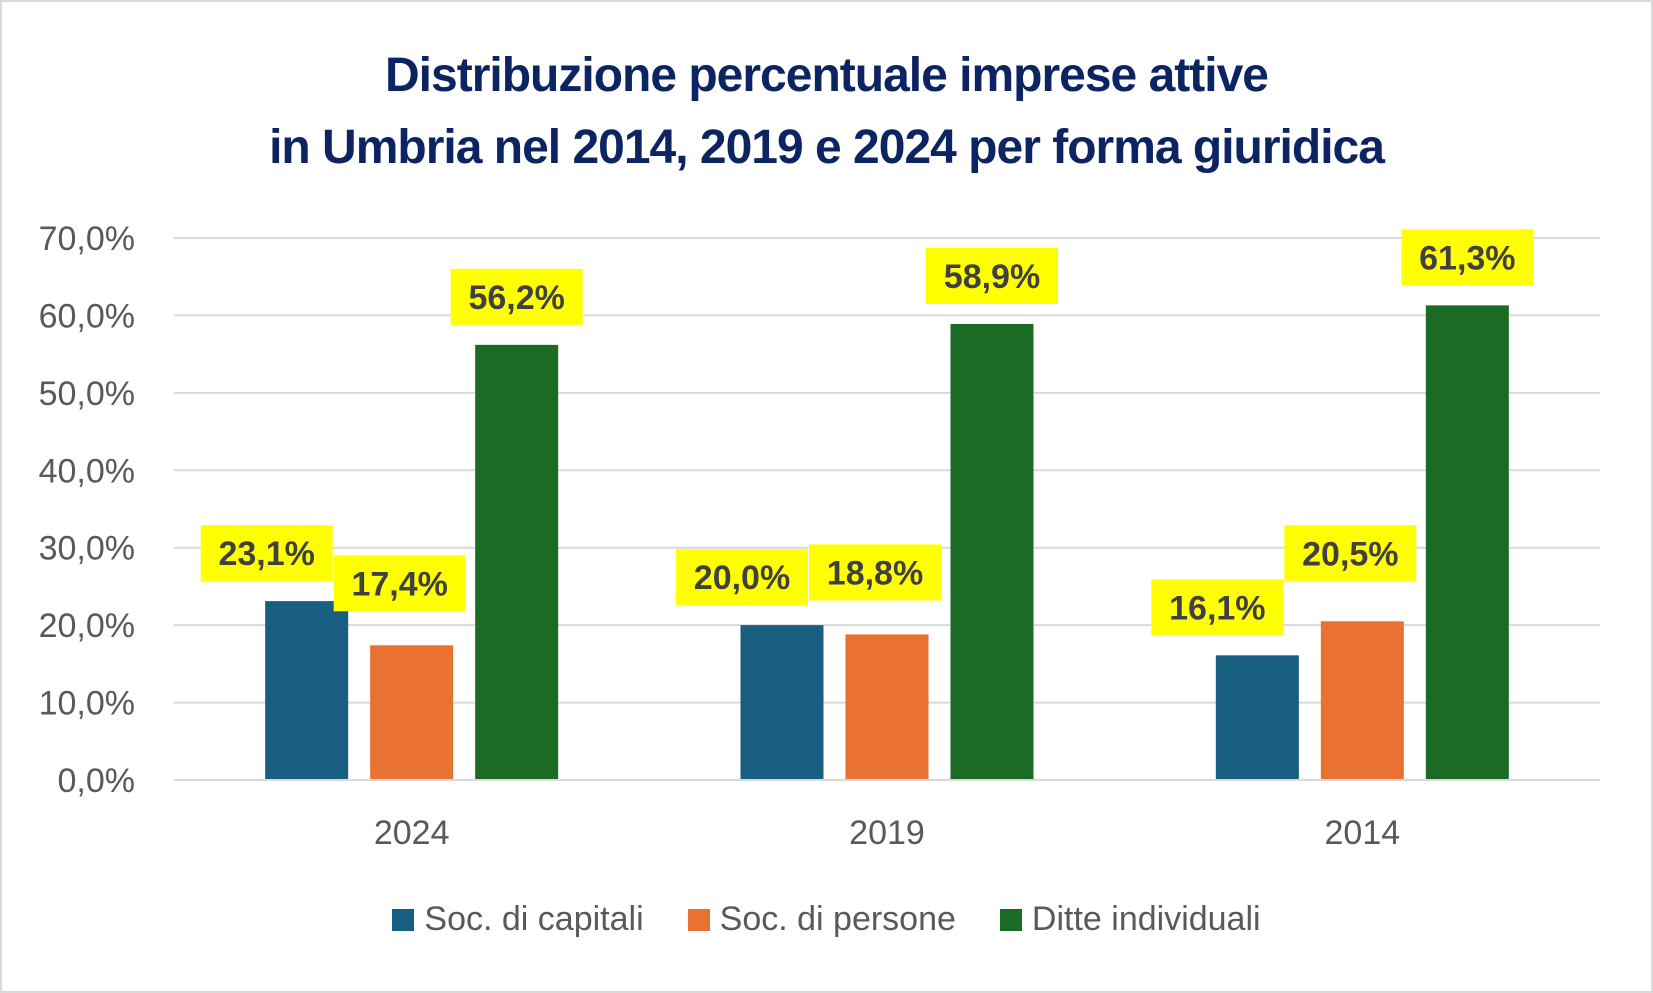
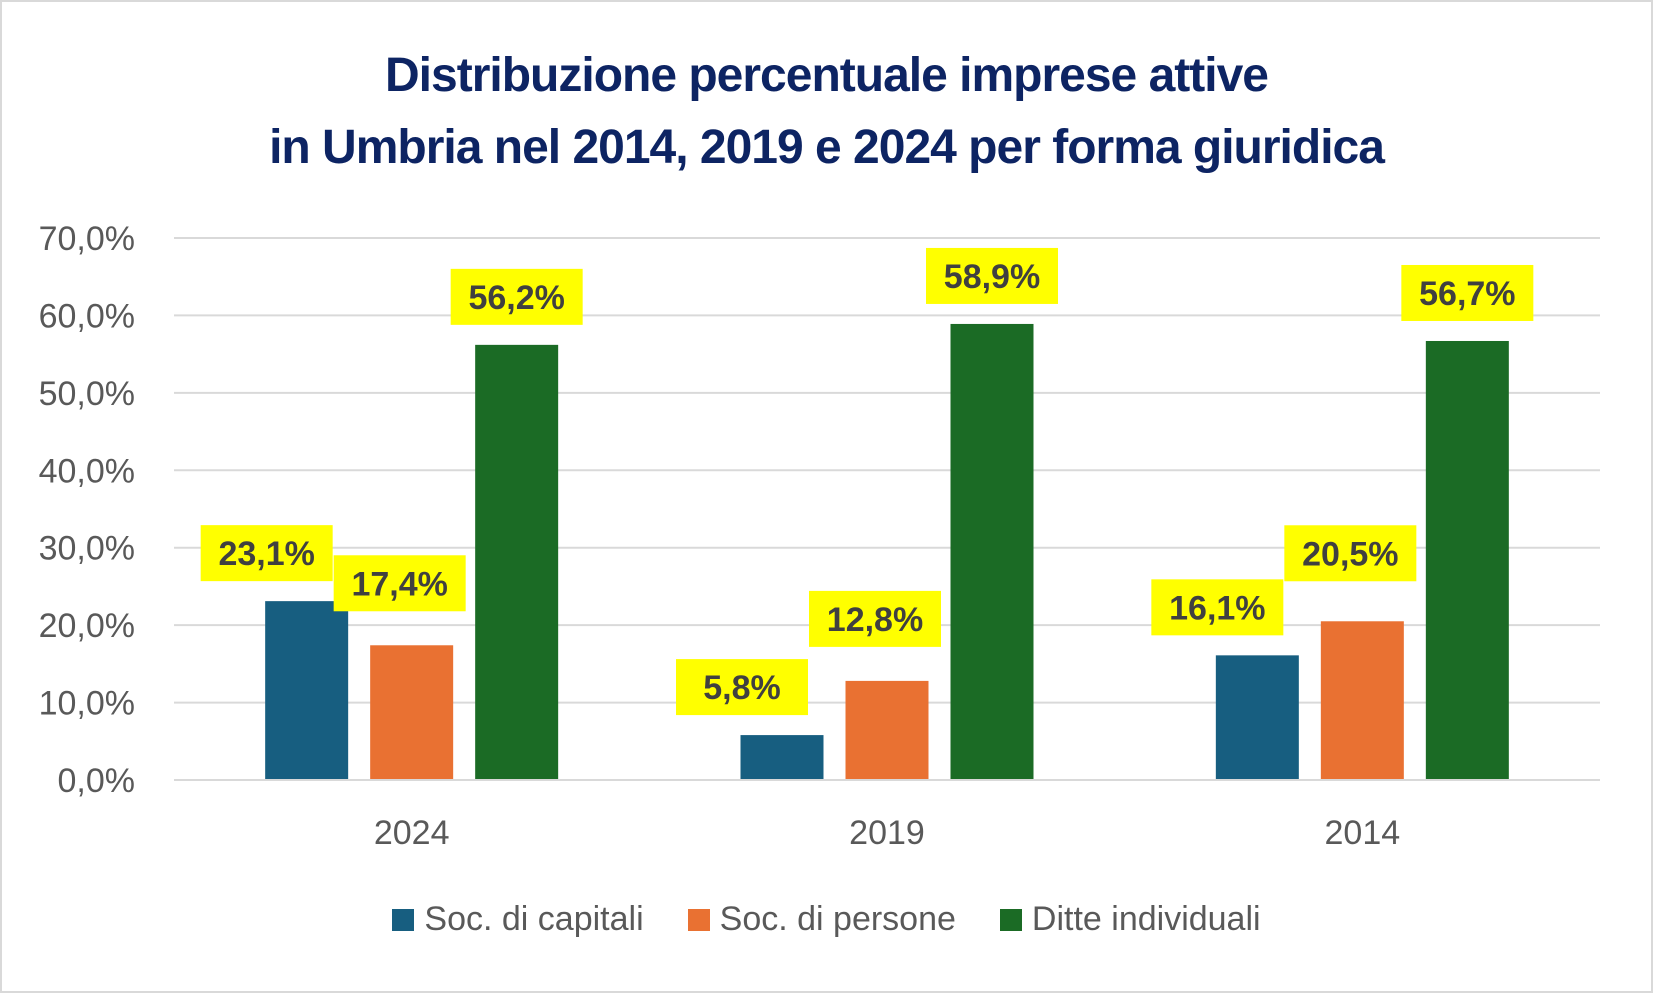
Soc. di capitali/2019: 20,0% -> 5,8%
Soc. di persone/2019: 18,8% -> 12,8%
Ditte individuali/2014: 61,3% -> 56,7%
